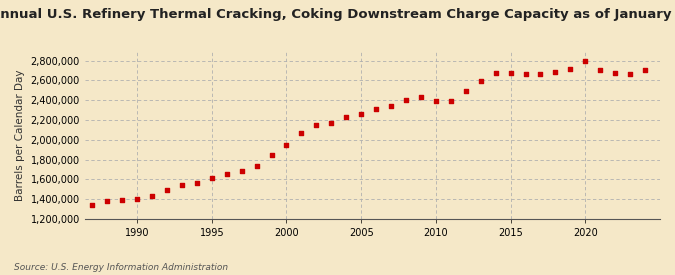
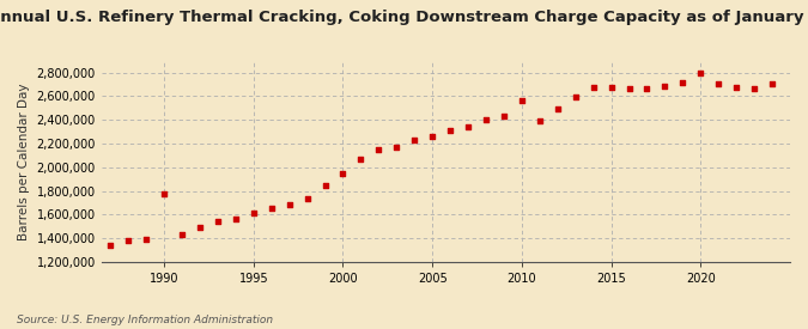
1990: 1,400,000 -> 1,780,000
2010: 2,400,000 -> 2,560,000
